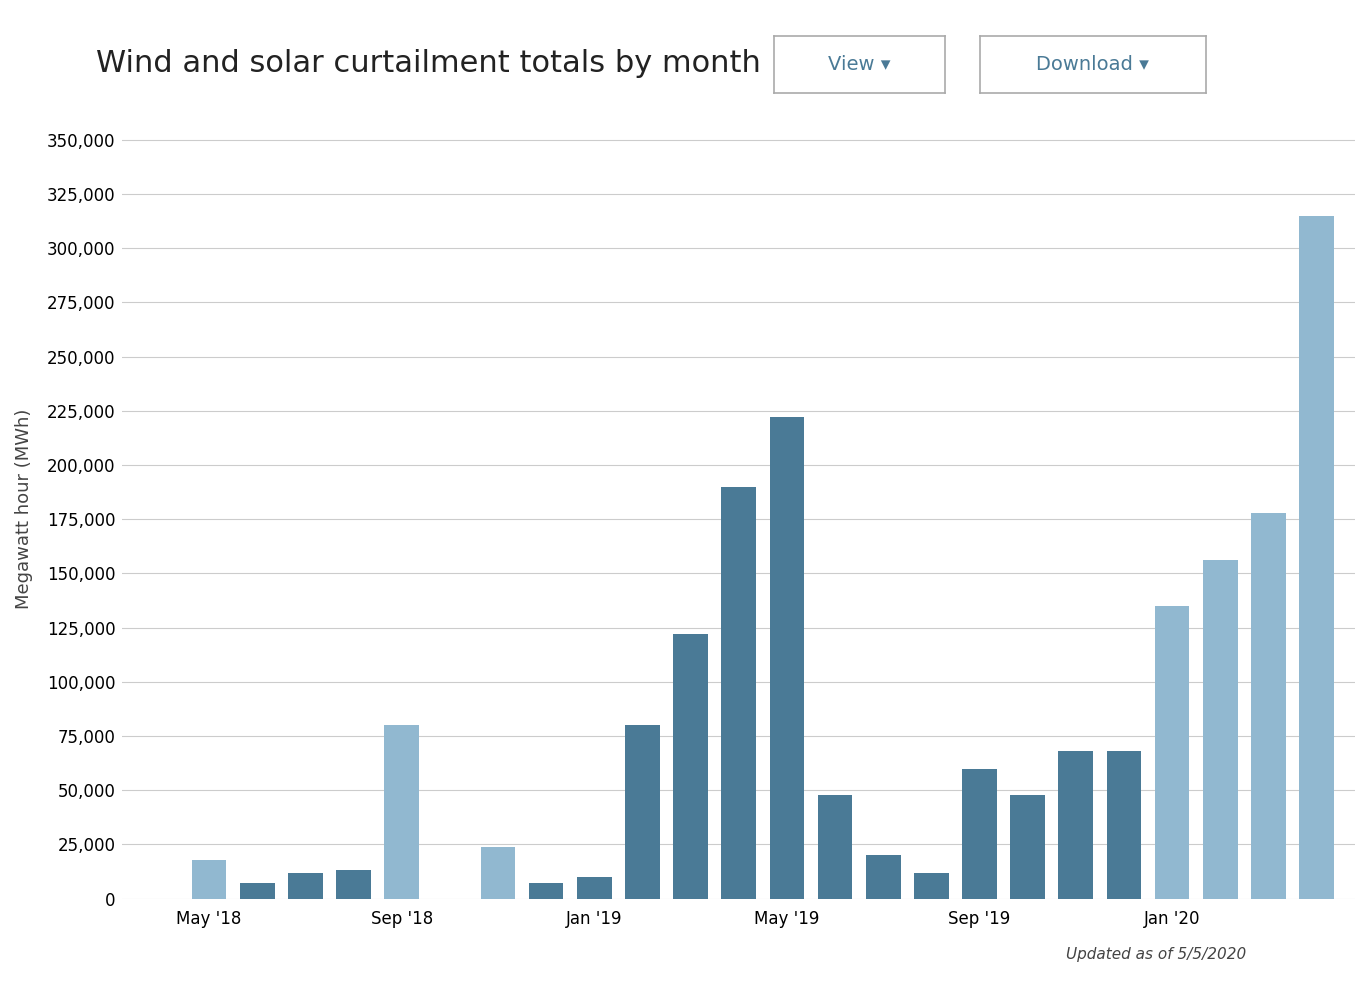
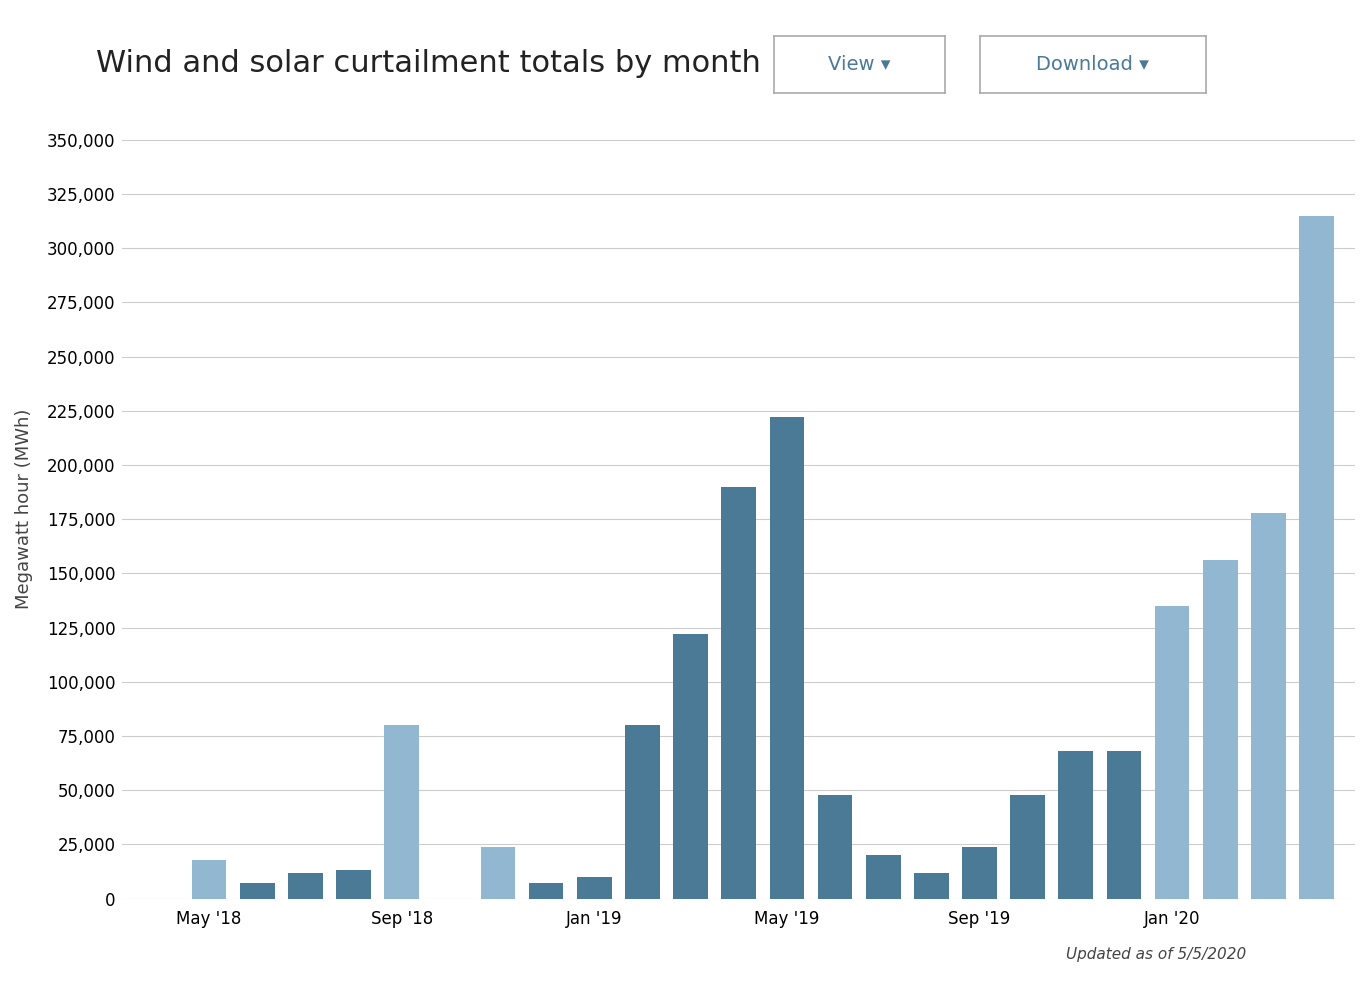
Sep '19: 60,000 -> 24,000
